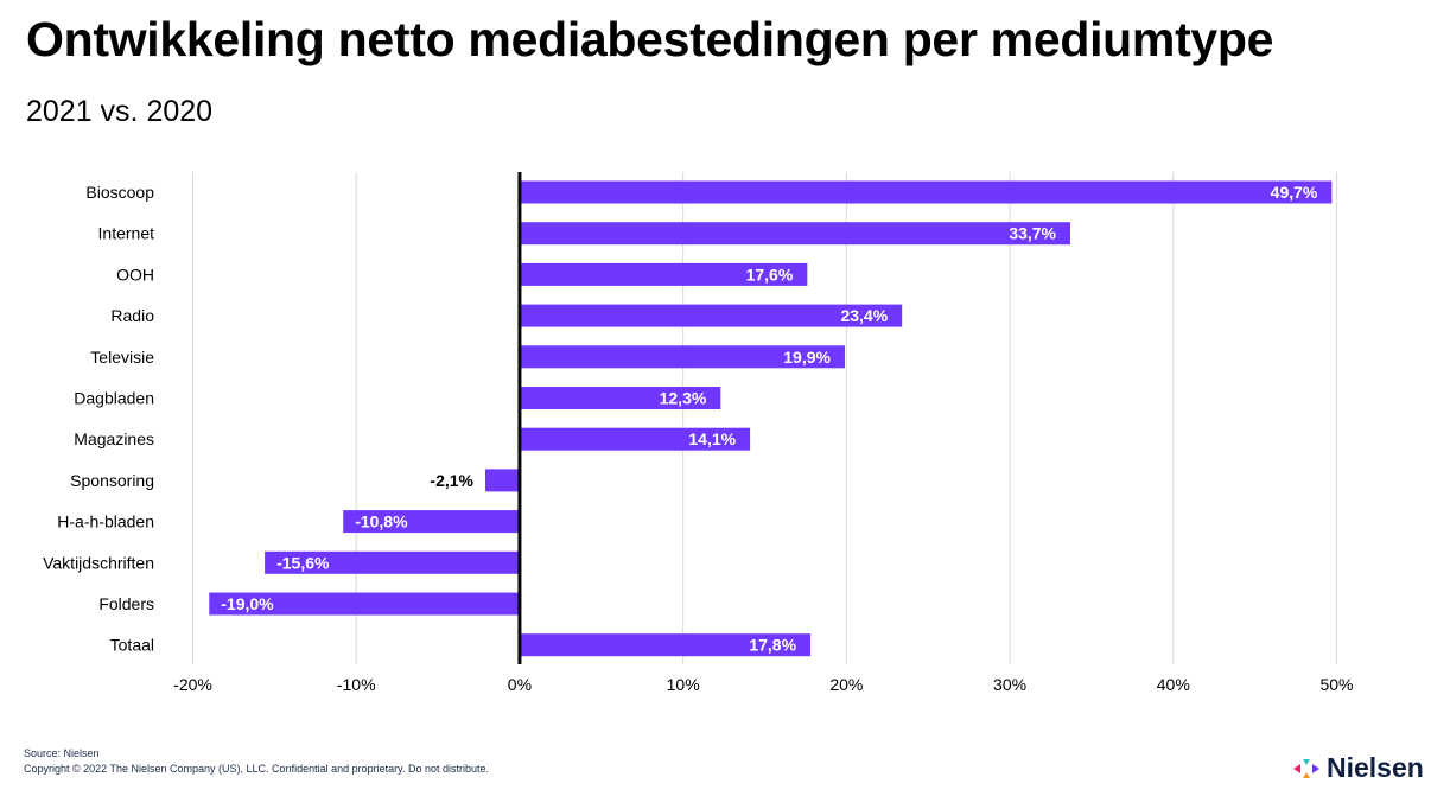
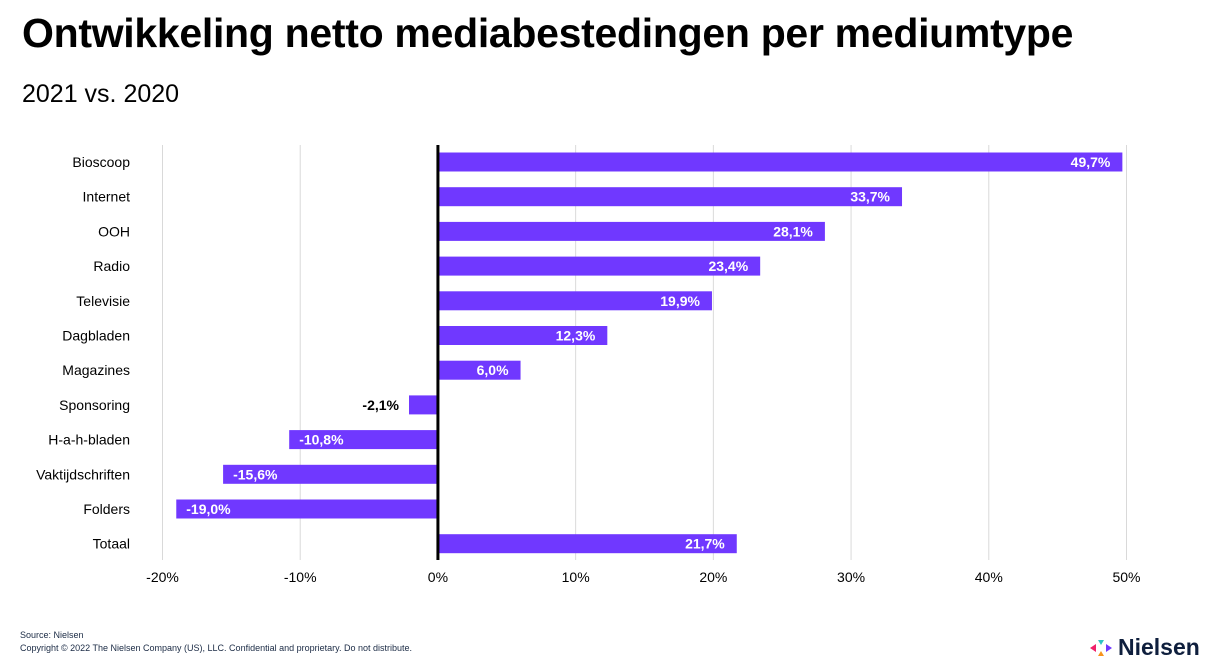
OOH: 17,6% -> 28,1%
Magazines: 14,1% -> 6,0%
Totaal: 17,8% -> 21,7%
